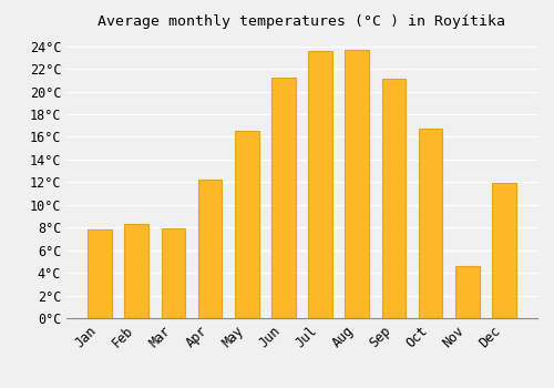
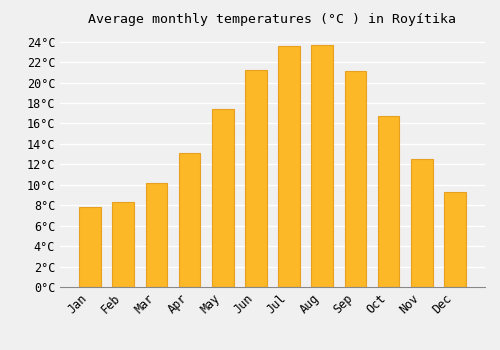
Mar: 7.9°C -> 10.2°C
Apr: 12.2°C -> 13.1°C
May: 16.5°C -> 17.4°C
Nov: 4.6°C -> 12.5°C
Dec: 11.9°C -> 9.3°C
